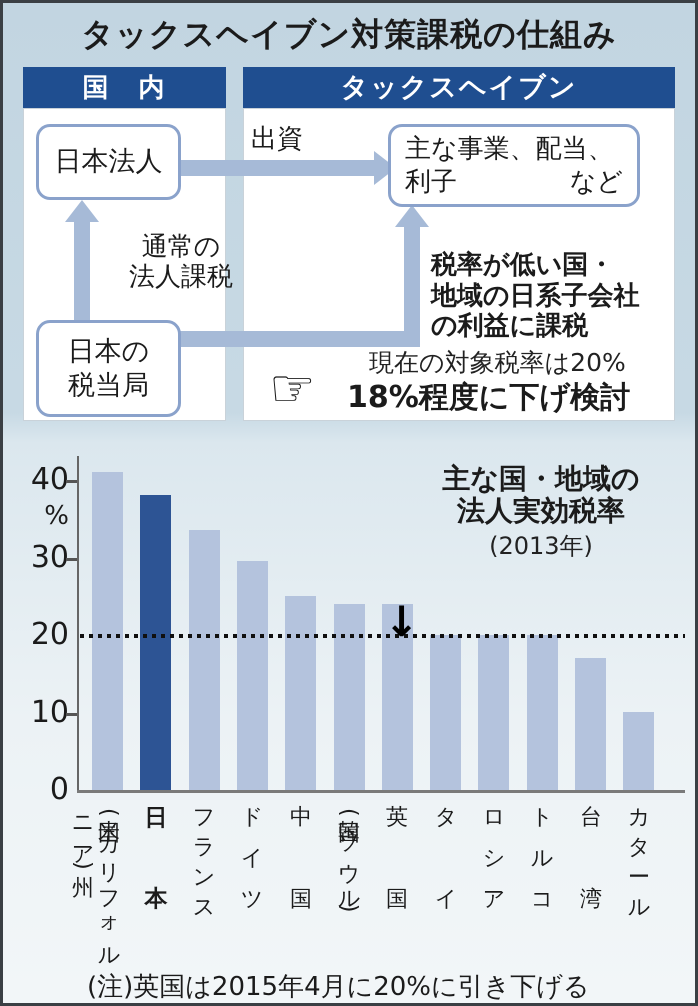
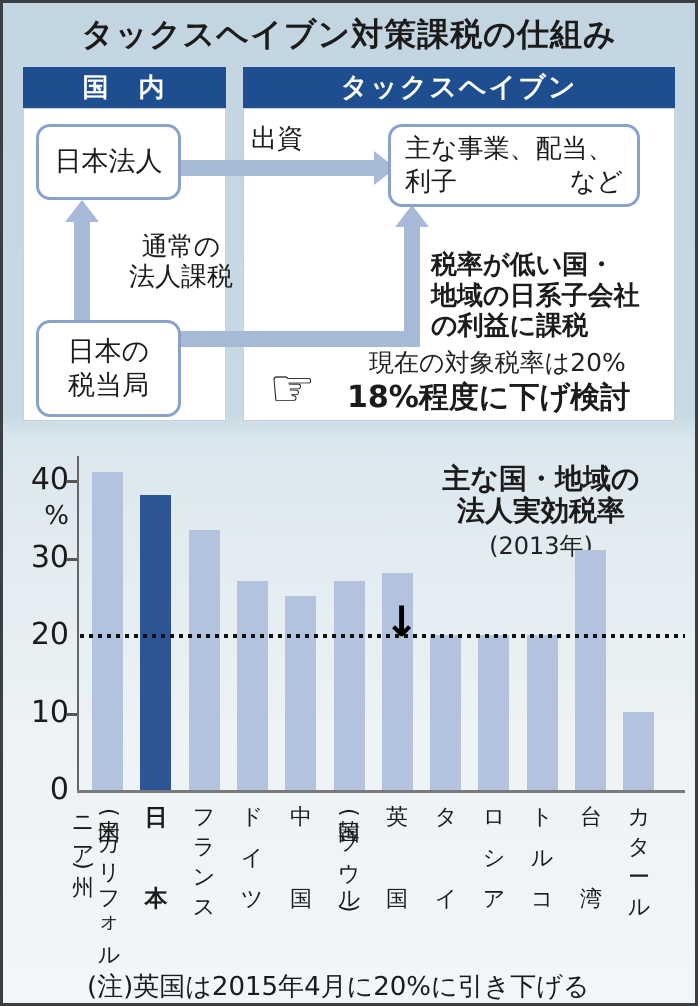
ドイツ: 30 -> 27
韓国(ソウル): 24 -> 27
英国: 24 -> 28
台湾: 17 -> 31
